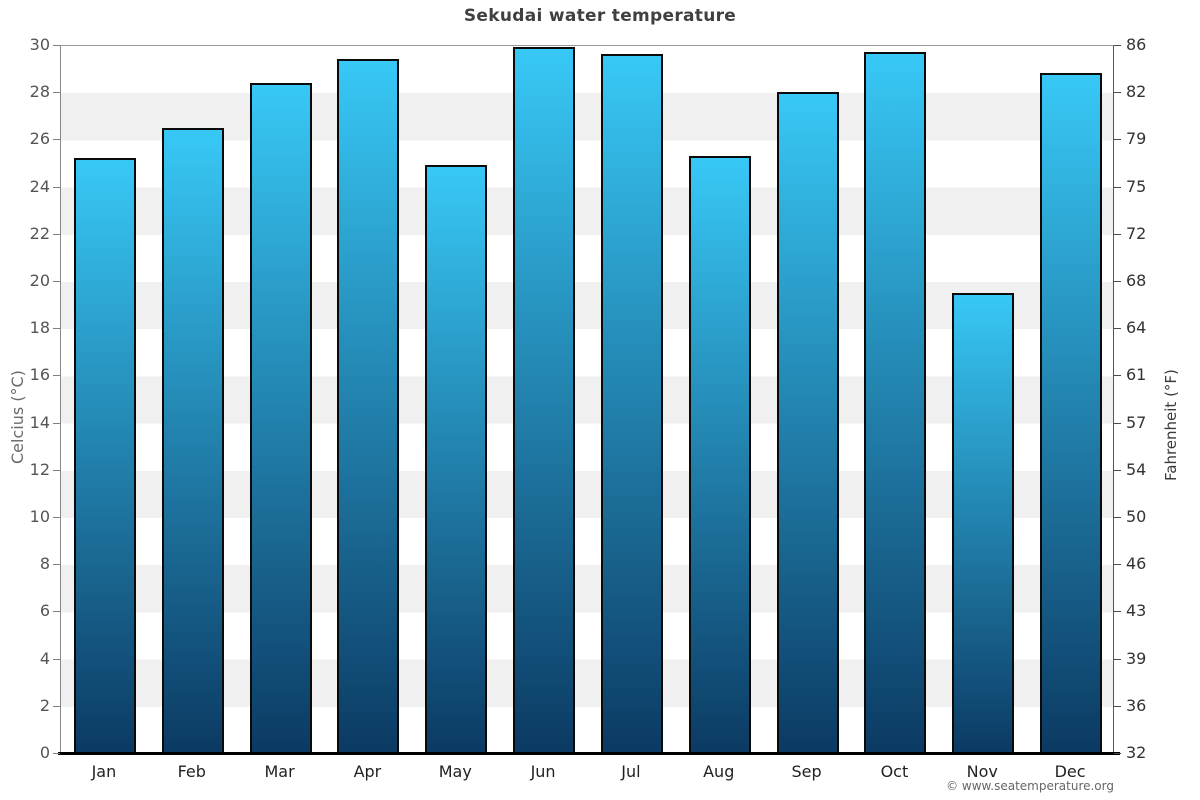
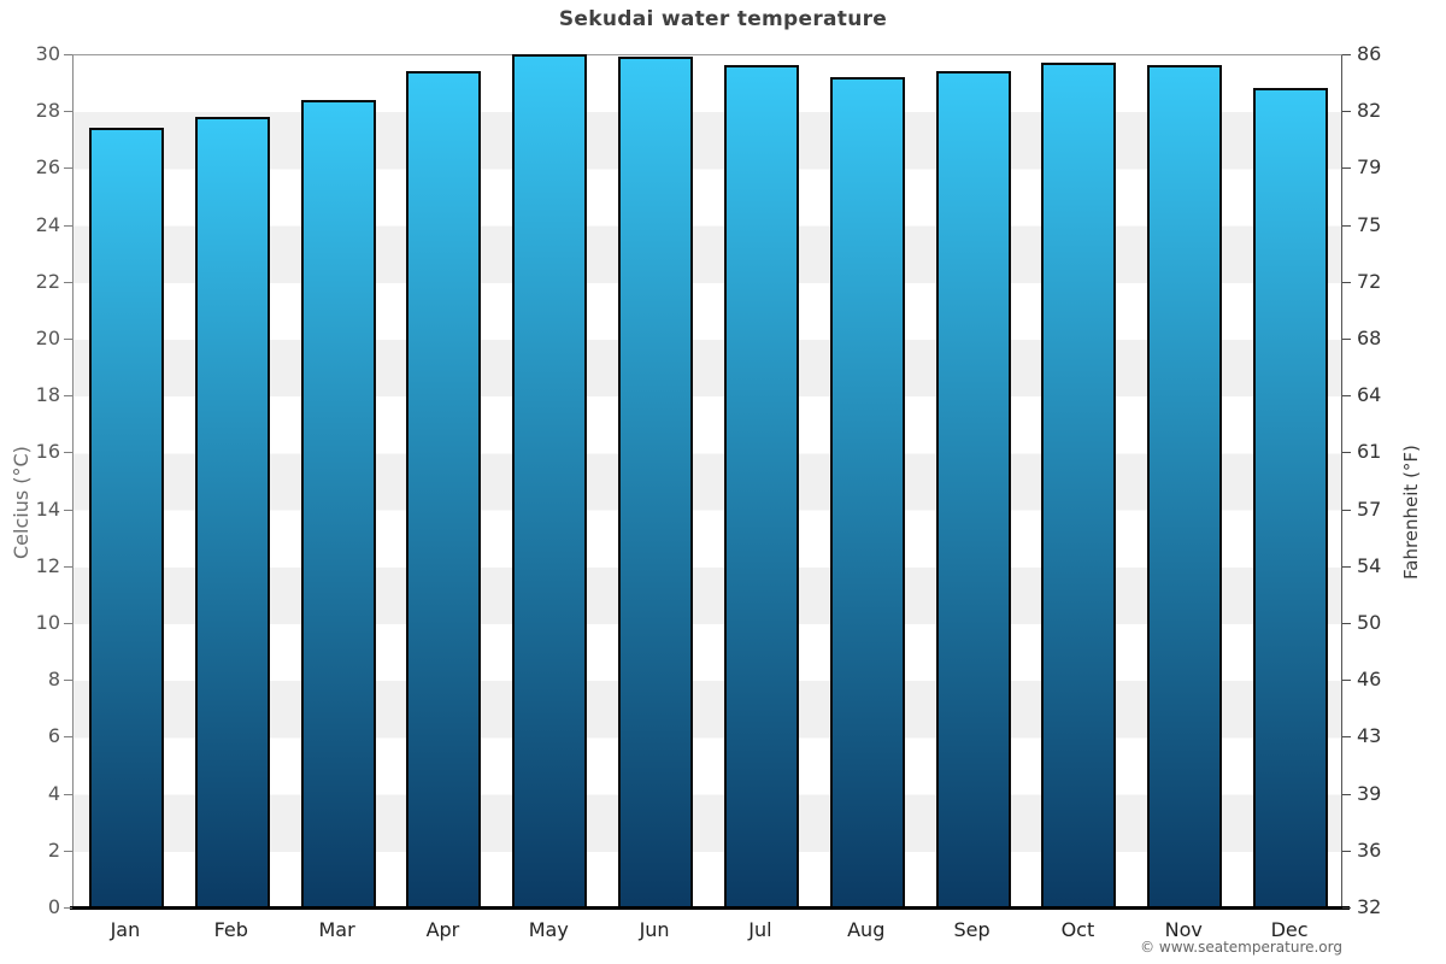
Jan: 25.2 -> 27.4
Feb: 26.5 -> 27.8
May: 24.9 -> 30.0
Aug: 25.3 -> 29.2
Sep: 28.0 -> 29.4
Nov: 19.5 -> 29.6
